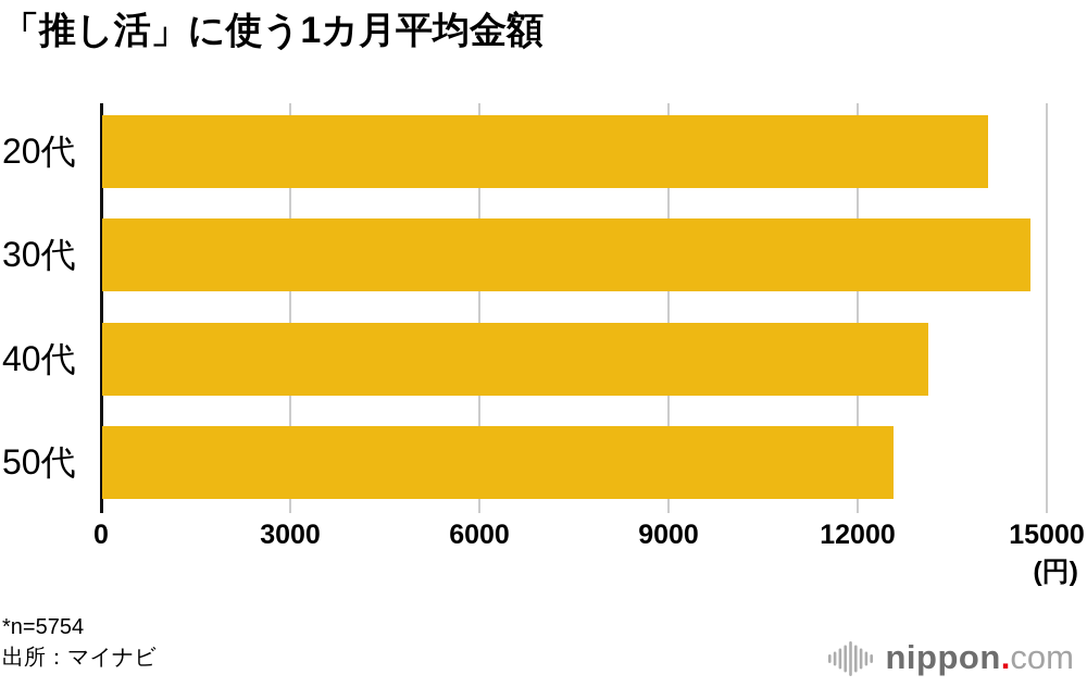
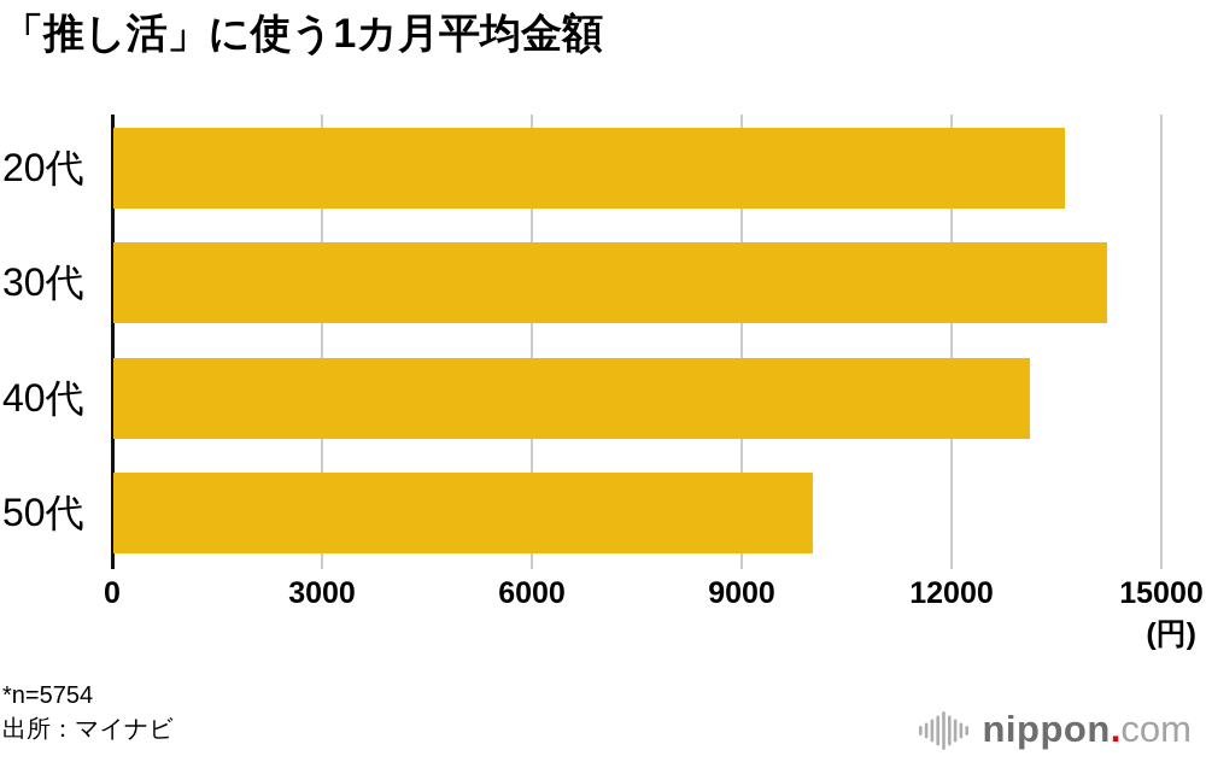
20代: 14000 -> 13600
30代: 14700 -> 14200
50代: 12600 -> 10000
